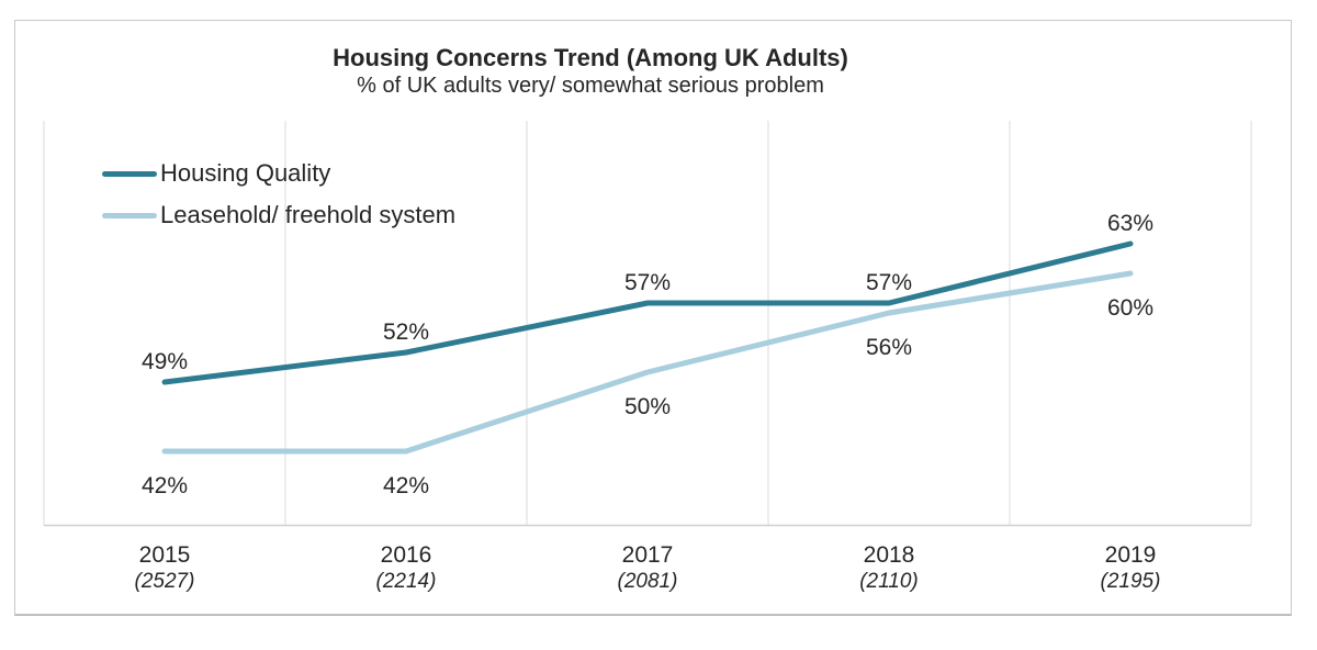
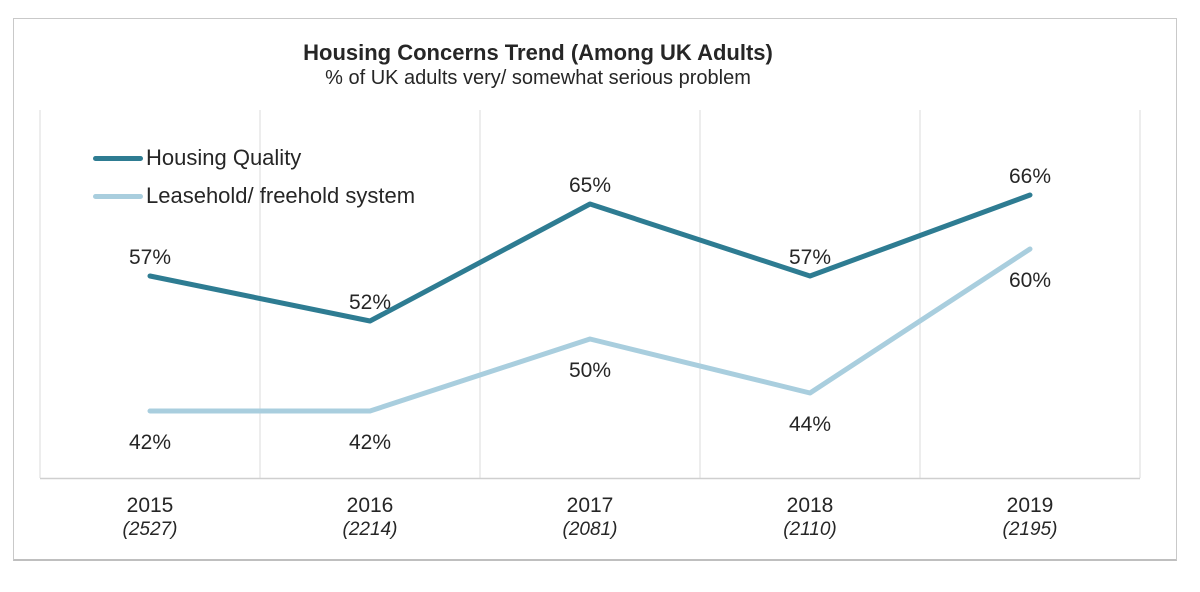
Housing Quality/2015: 49% -> 57%
Housing Quality/2017: 57% -> 65%
Leasehold/ freehold system/2018: 56% -> 44%
Housing Quality/2019: 63% -> 66%
